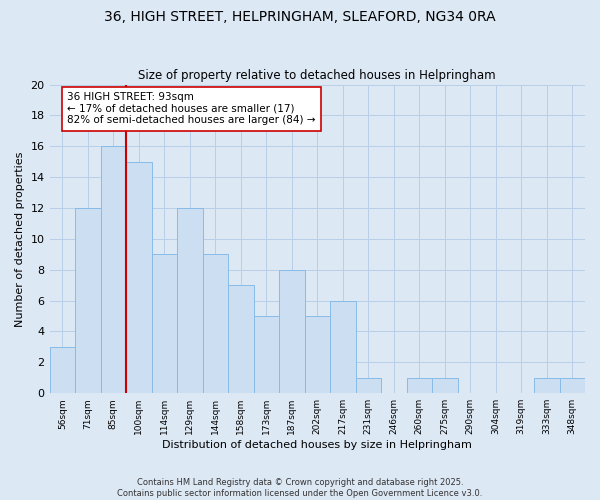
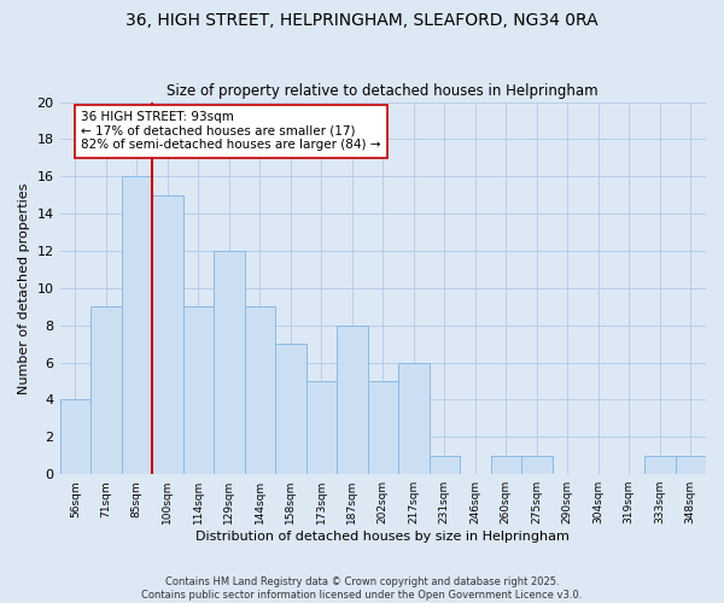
56sqm: 3 -> 4
71sqm: 12 -> 9
